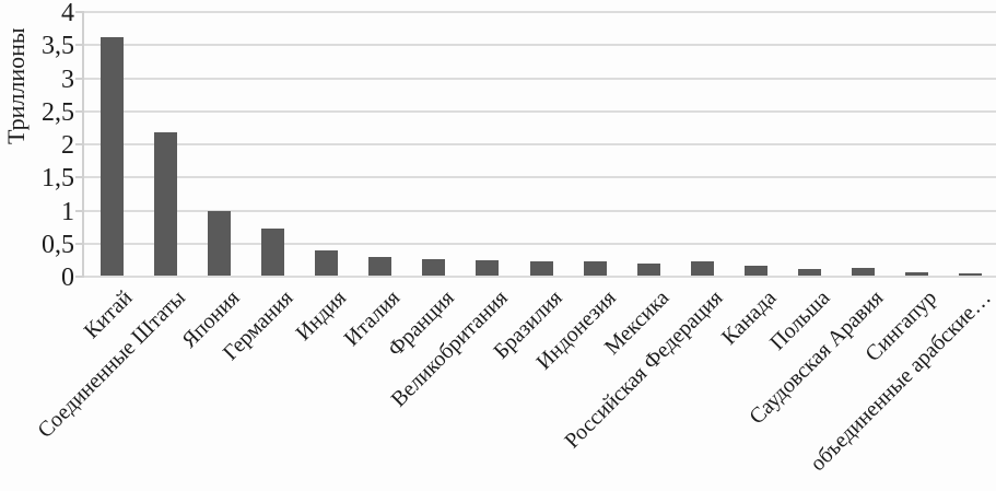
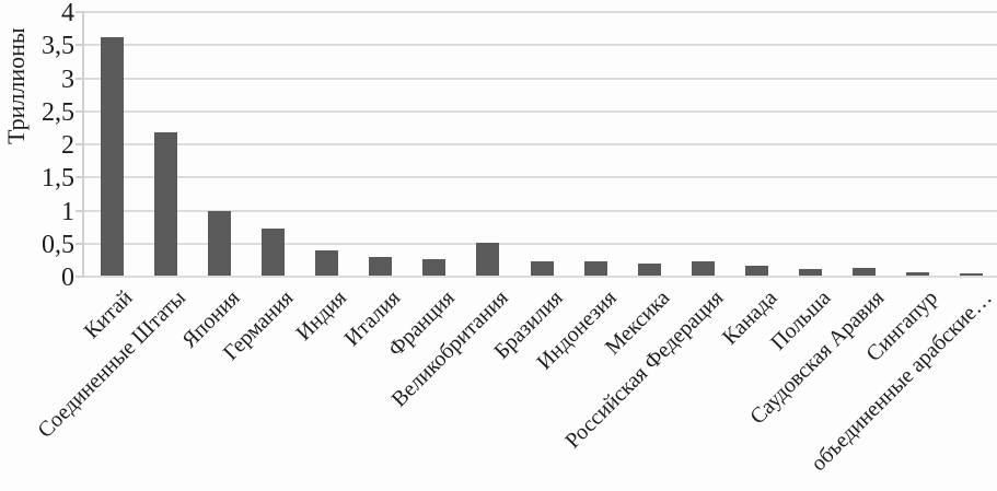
Великобритания: 0.2 -> 0.5
